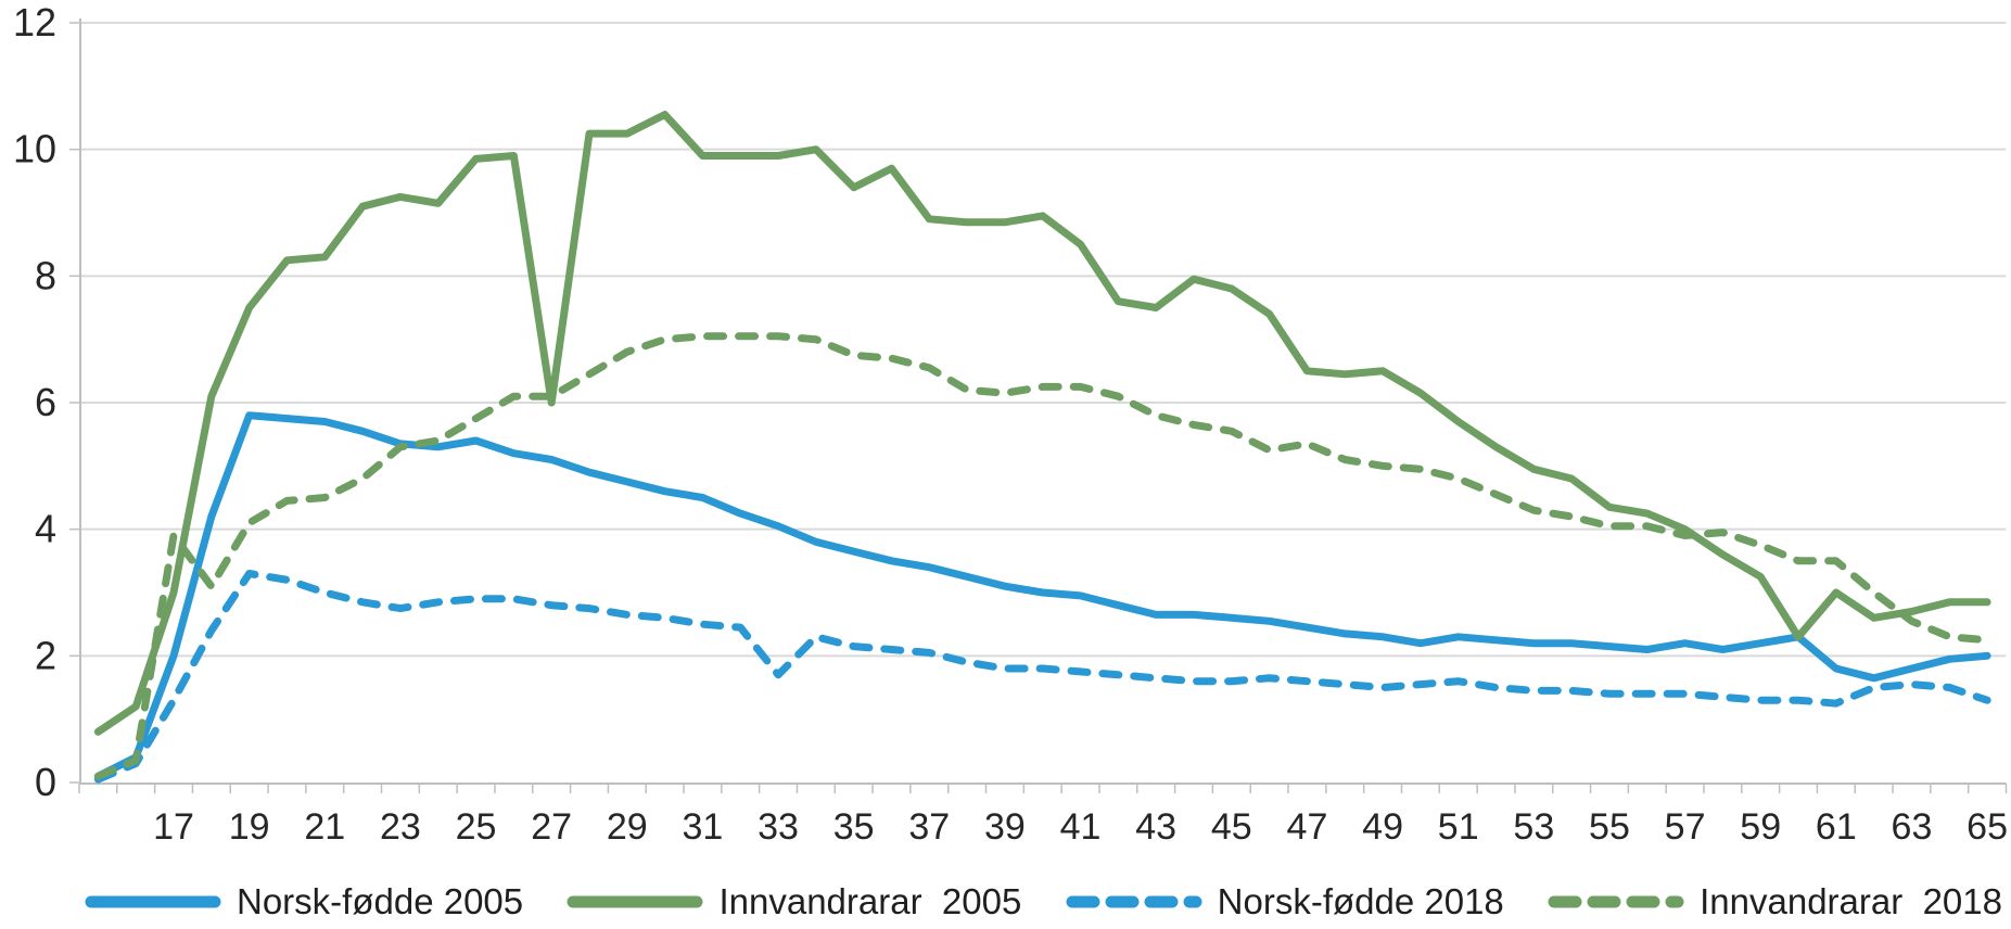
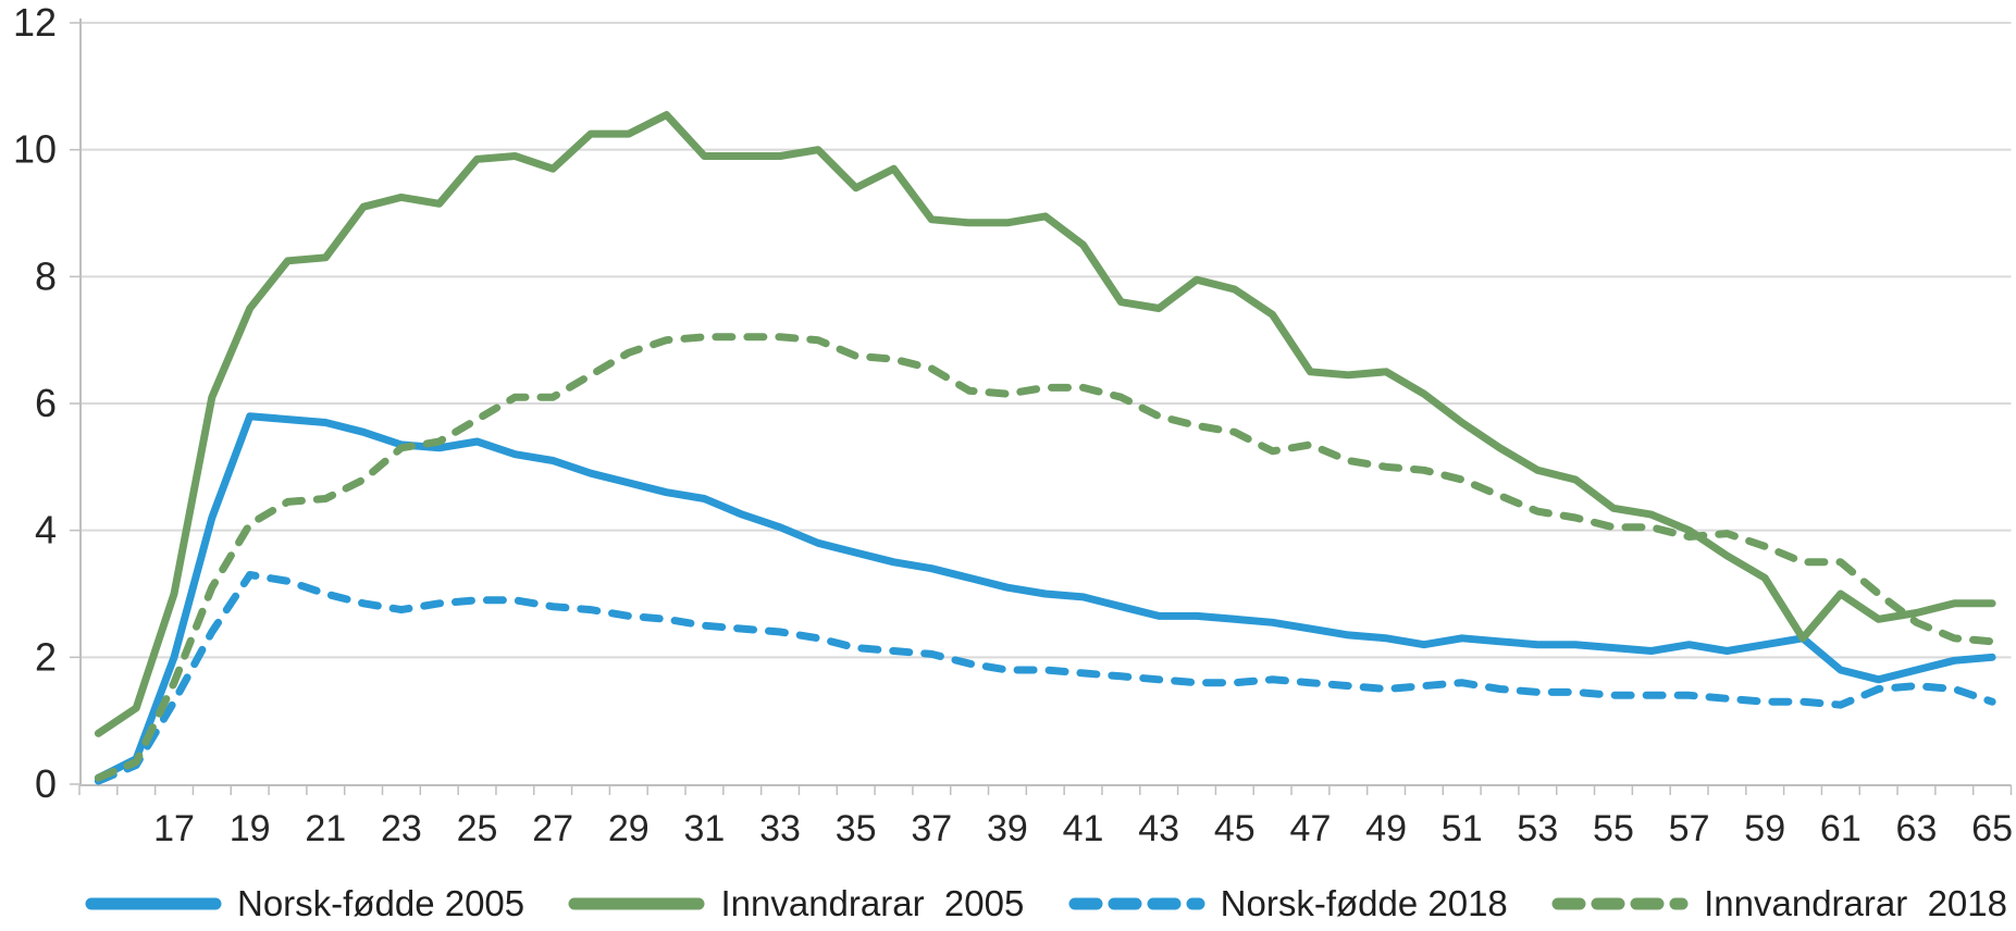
Innvandrarar 2018/17: 3.9 -> 1.6
Innvandrarar 2005/27: 6.0 -> 9.7
Norsk-fødde 2018/33: 1.7 -> 2.4
